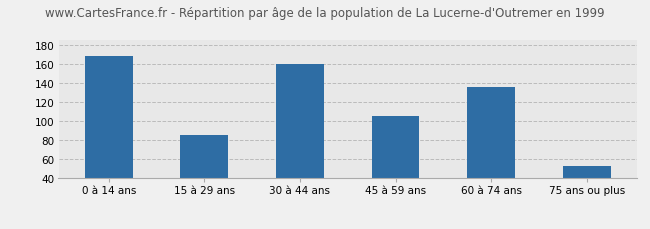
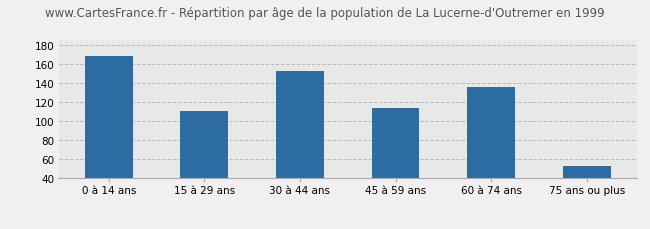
15 à 29 ans: 86 -> 111
30 à 44 ans: 160 -> 153
45 à 59 ans: 106 -> 114
